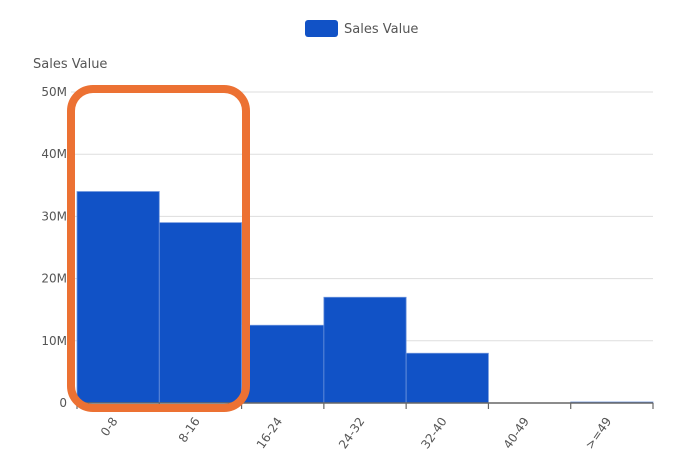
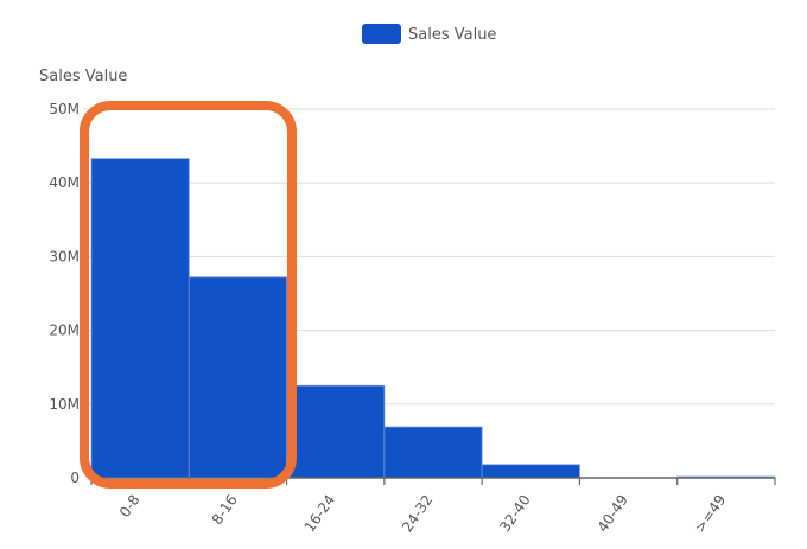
0-8: 34M -> 43M
8-16: 29M -> 27M
24-32: 17M -> 7M
32-40: 8M -> 2M
